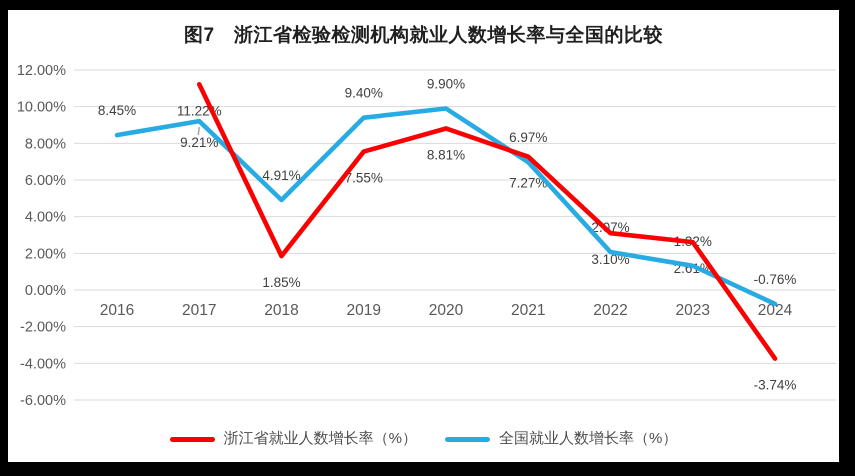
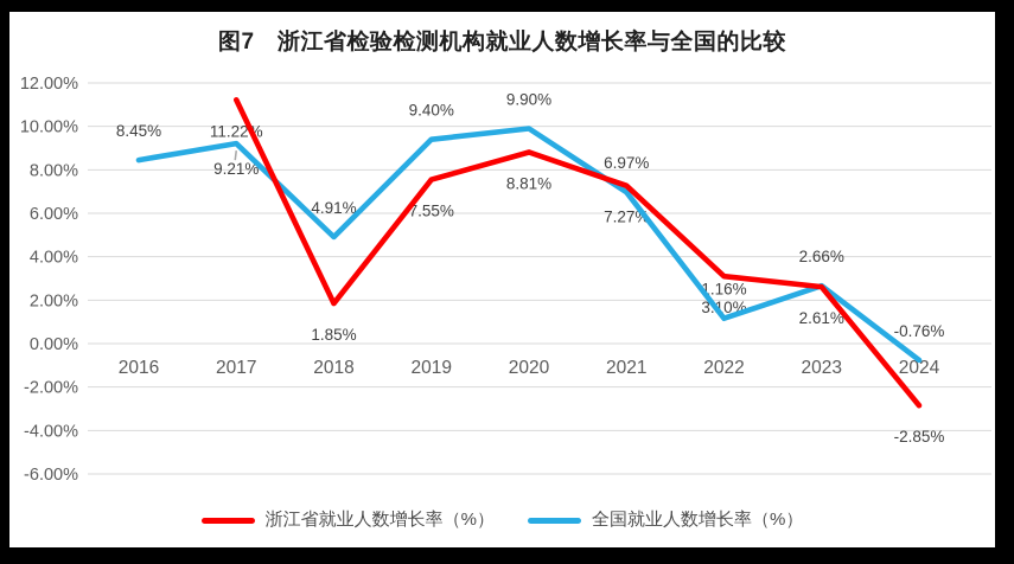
全国就业人数增长率（%）/2022: 2.07% -> 1.16%
全国就业人数增长率（%）/2023: 1.32% -> 2.66%
浙江省就业人数增长率（%）/2024: -3.74% -> -2.85%
